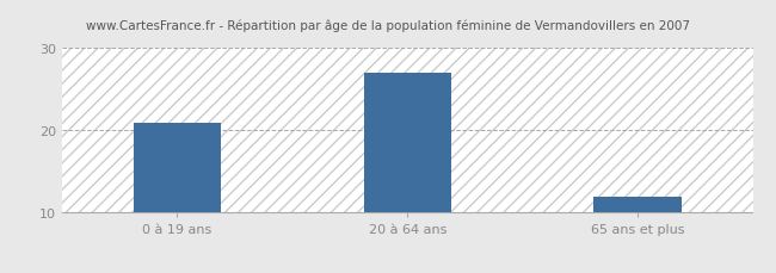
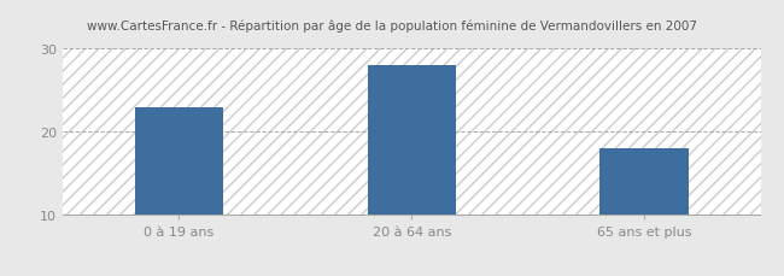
0 à 19 ans: 21 -> 23
20 à 64 ans: 27 -> 28
65 ans et plus: 12 -> 18
